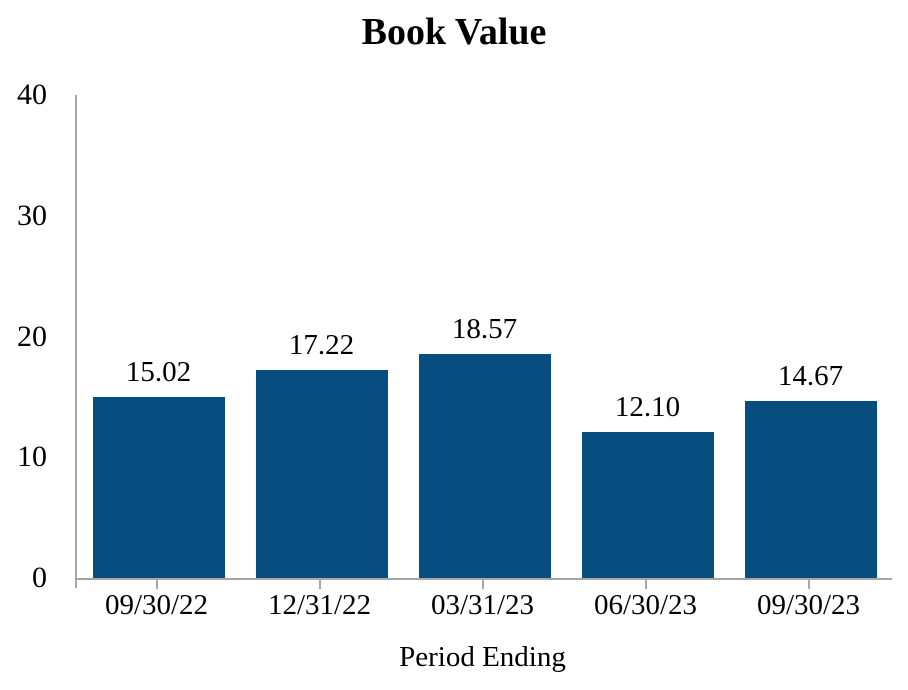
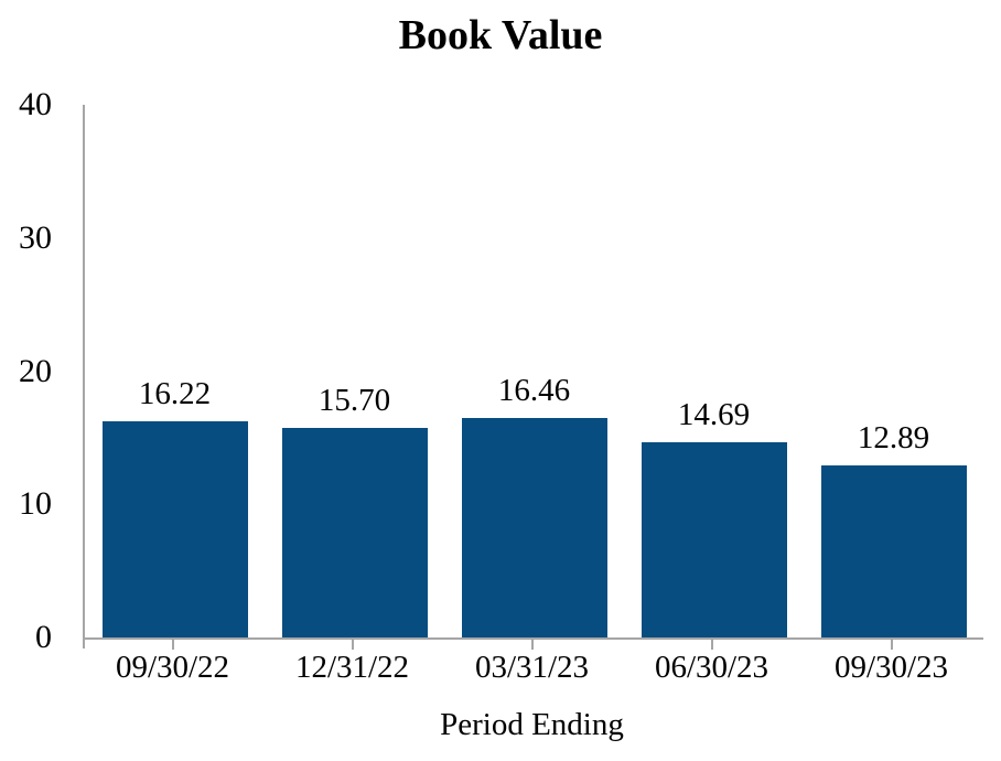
09/30/22: 15.02 -> 16.22
12/31/22: 17.22 -> 15.70
03/31/23: 18.57 -> 16.46
06/30/23: 12.10 -> 14.69
09/30/23: 14.67 -> 12.89
